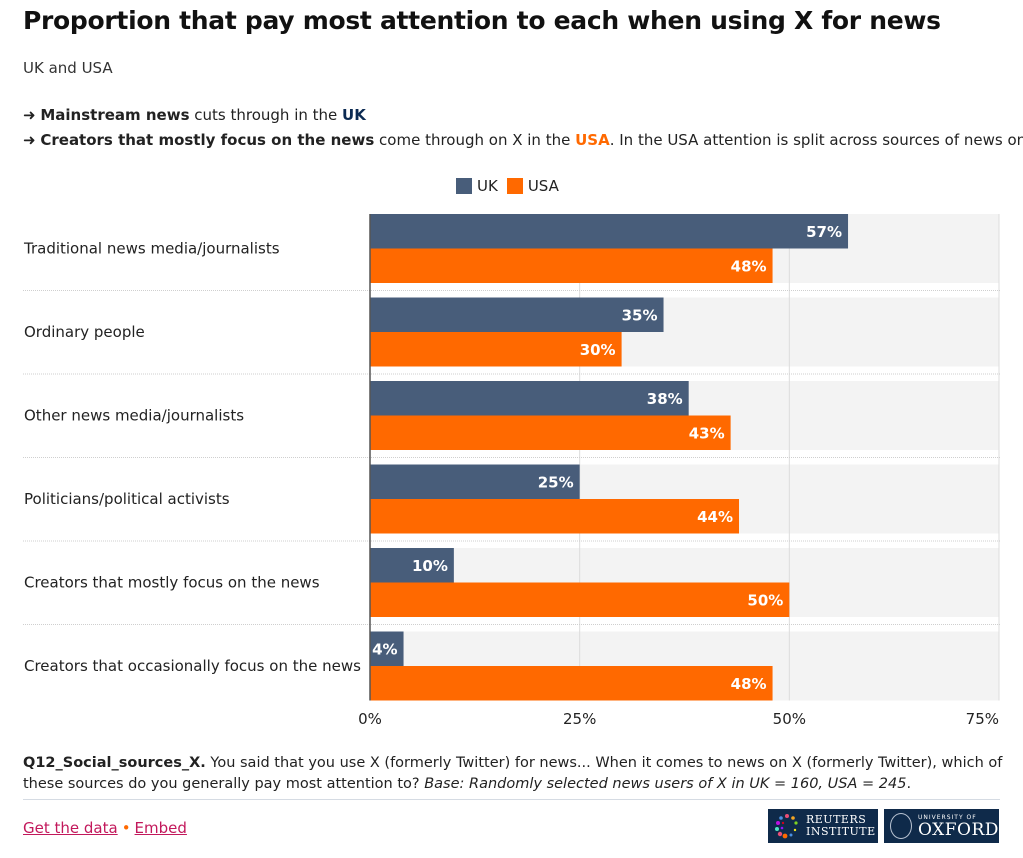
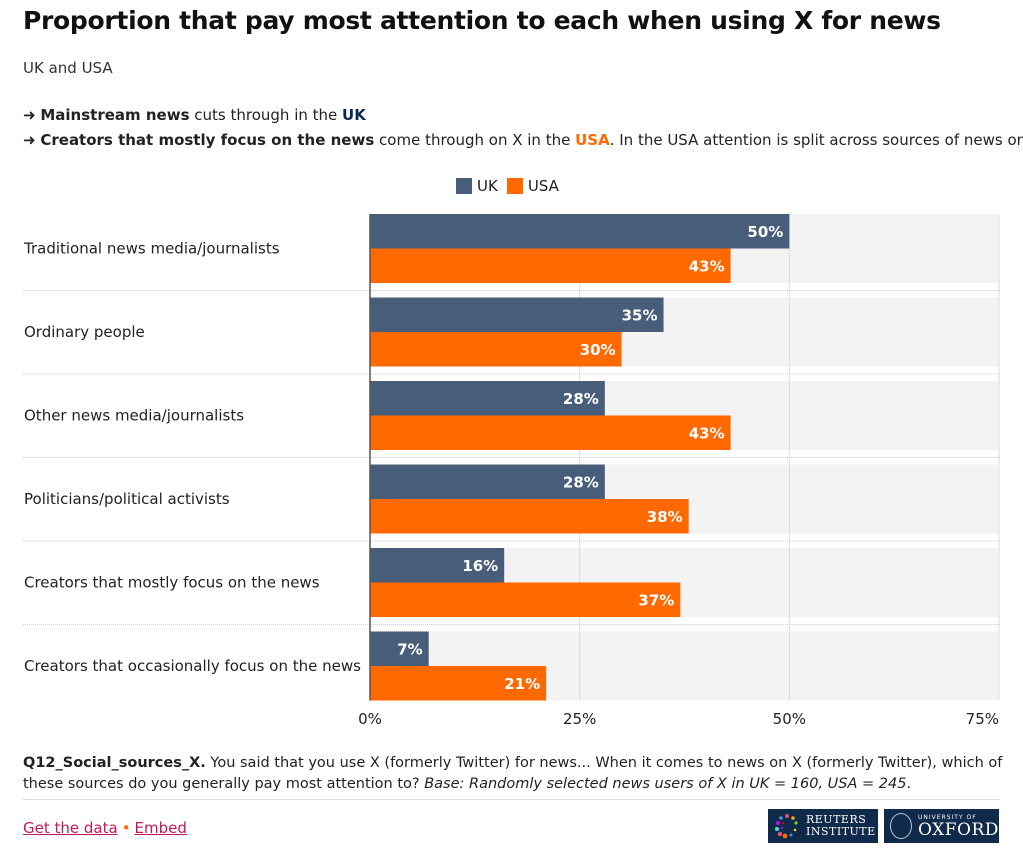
UK/Traditional news media/journalists: 57% -> 50%
USA/Traditional news media/journalists: 48% -> 43%
UK/Other news media/journalists: 38% -> 28%
UK/Politicians/political activists: 25% -> 28%
USA/Politicians/political activists: 44% -> 38%
UK/Creators that mostly focus on the news: 10% -> 16%
USA/Creators that mostly focus on the news: 50% -> 37%
UK/Creators that occasionally focus on the news: 4% -> 7%
USA/Creators that occasionally focus on the news: 48% -> 21%
